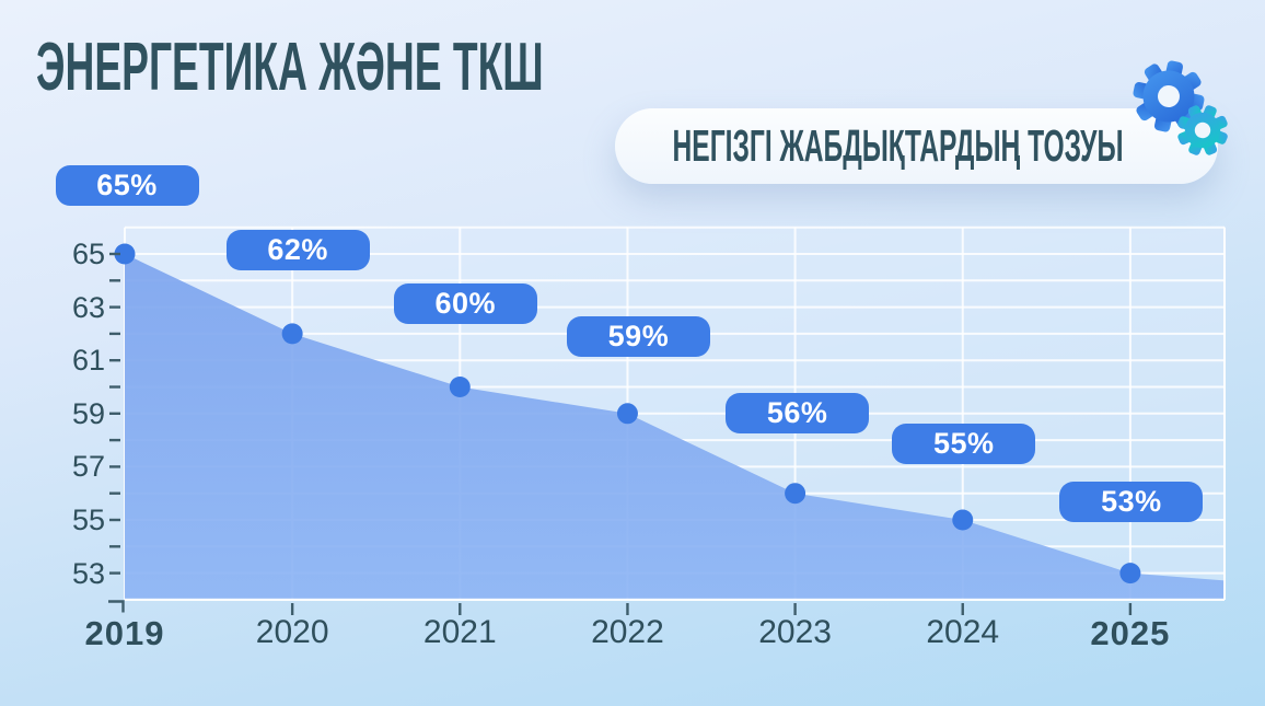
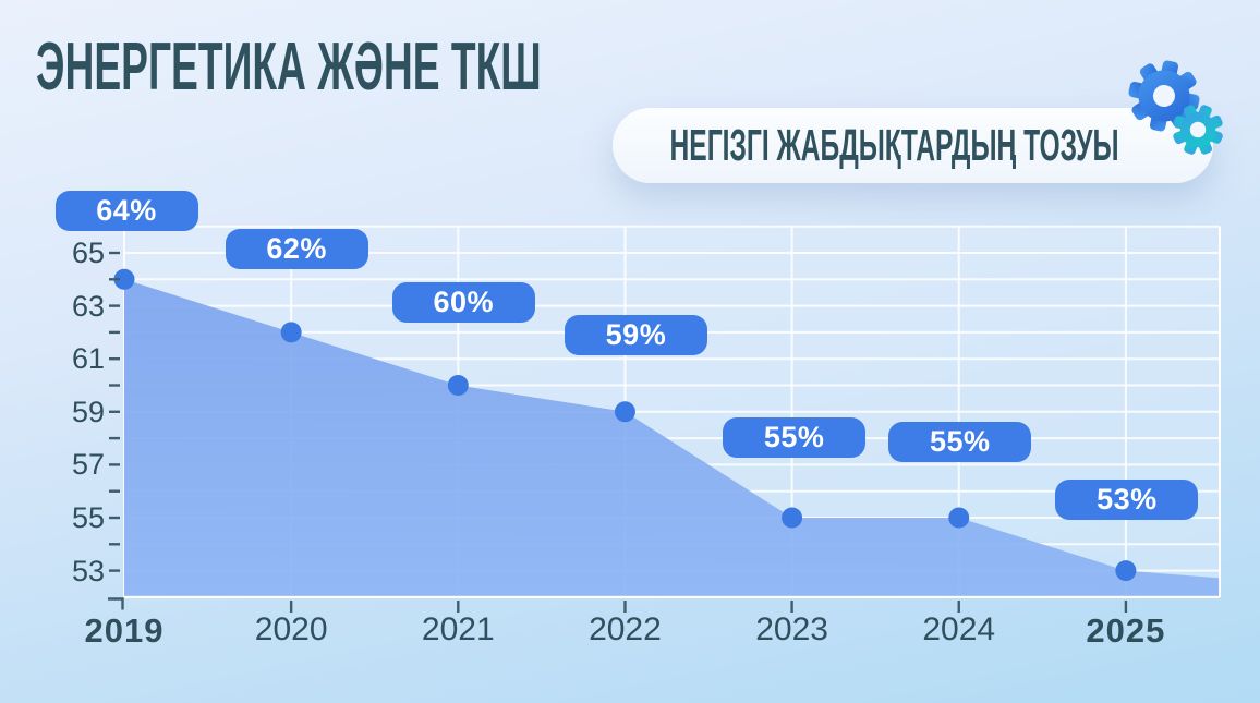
2019: 65% -> 64%
2023: 56% -> 55%
